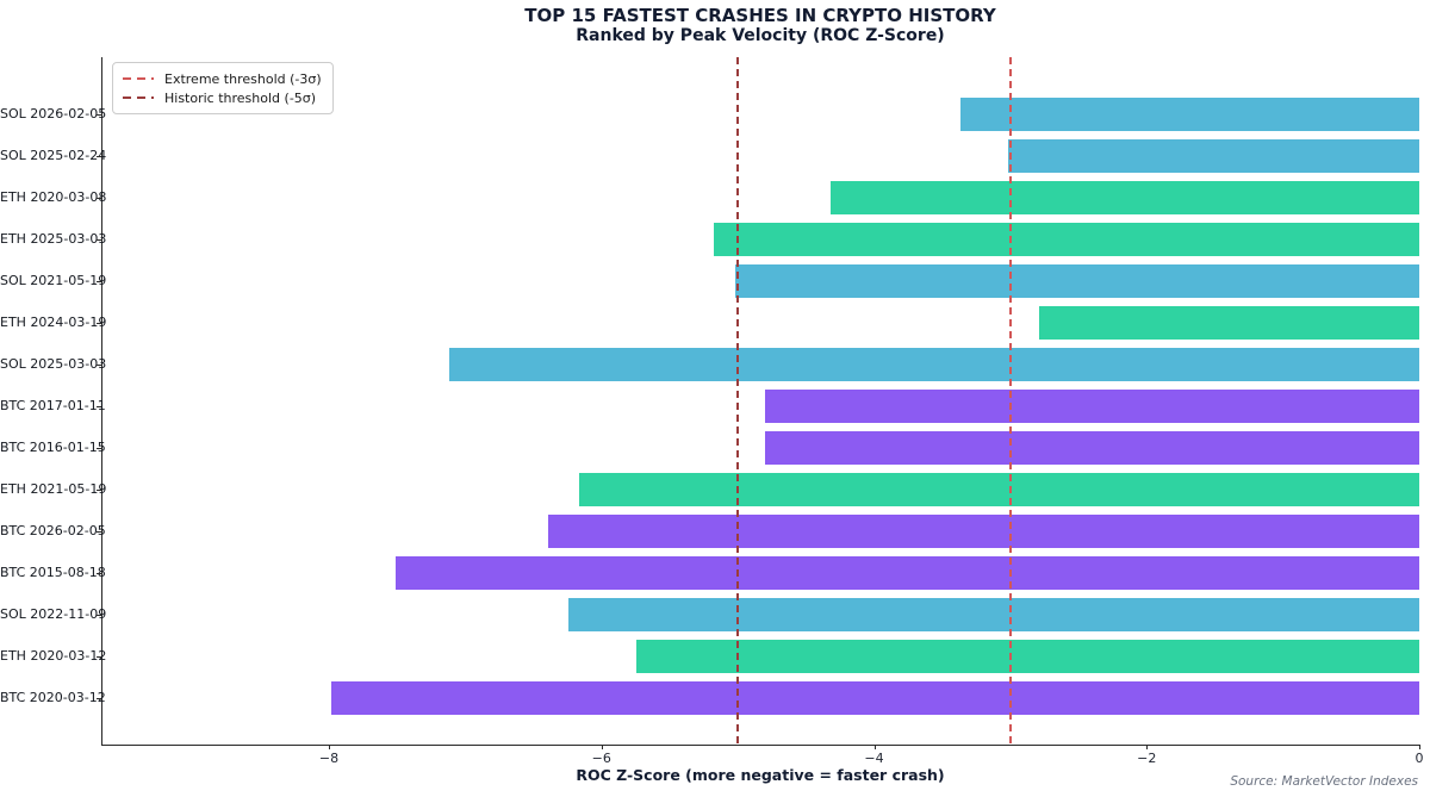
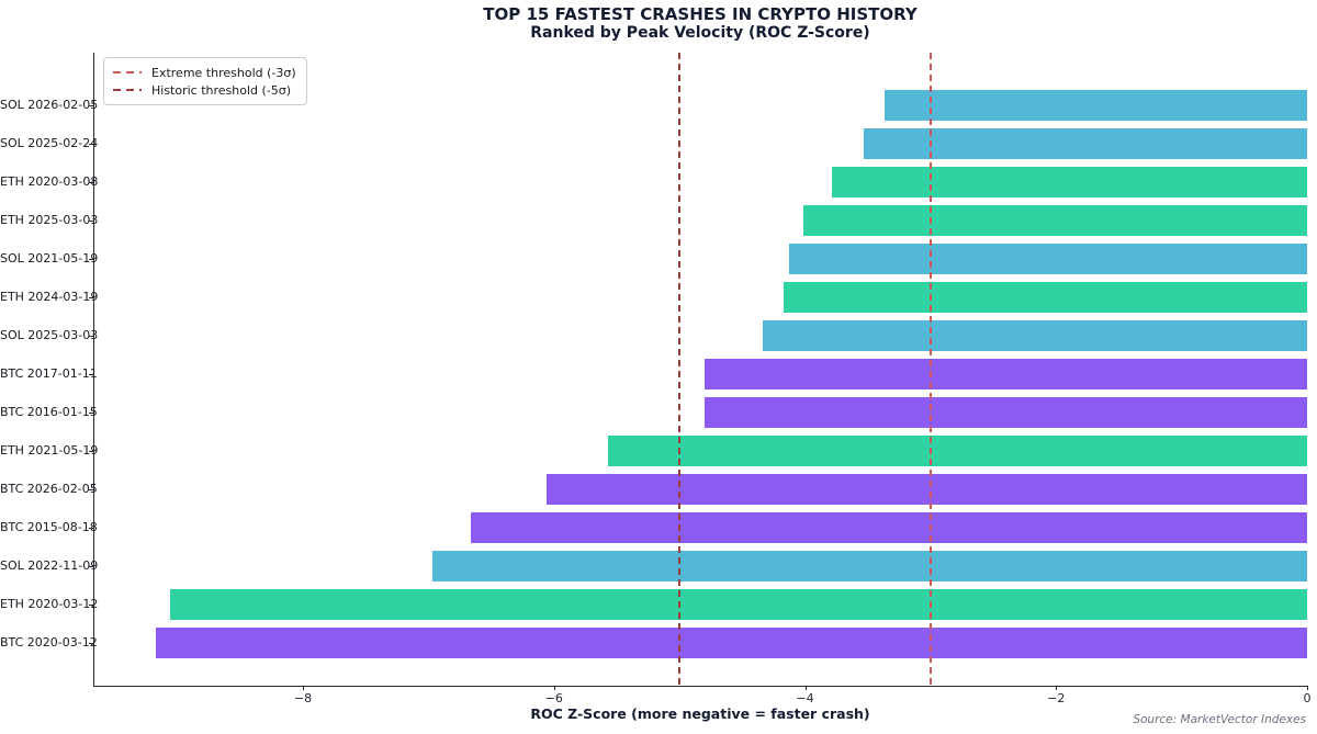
SOL 2025-02-24: -3.02 -> -3.53
ETH 2020-03-08: -4.32 -> -3.79
ETH 2025-03-03: -5.18 -> -4.01
SOL 2021-05-19: -5.02 -> -4.13
ETH 2024-03-19: -2.79 -> -4.17
SOL 2025-03-03: -7.12 -> -4.34
ETH 2021-05-19: -6.16 -> -5.57
BTC 2026-02-05: -6.39 -> -6.06
BTC 2015-08-18: -7.51 -> -6.66
SOL 2022-11-09: -6.24 -> -6.97
ETH 2020-03-12: -5.74 -> -9.06
BTC 2020-03-12: -7.98 -> -9.17
